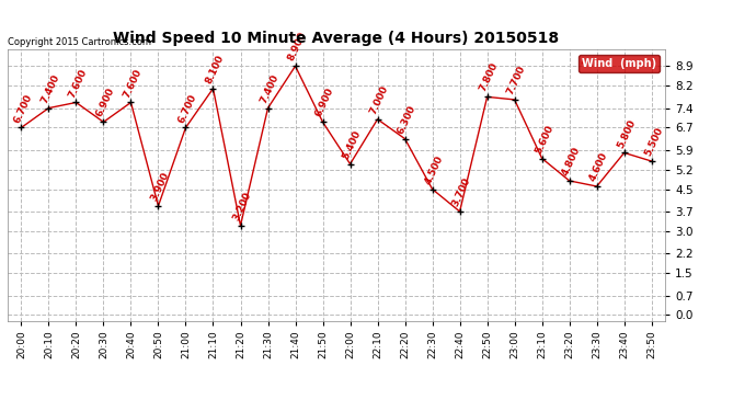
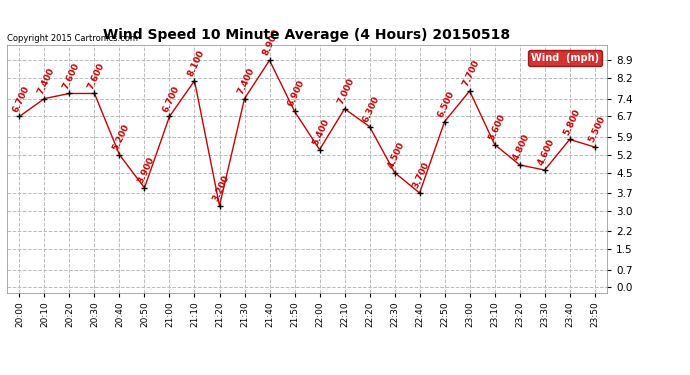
20:30: 6.900 -> 7.600
20:40: 7.600 -> 5.200
22:50: 7.800 -> 6.500
